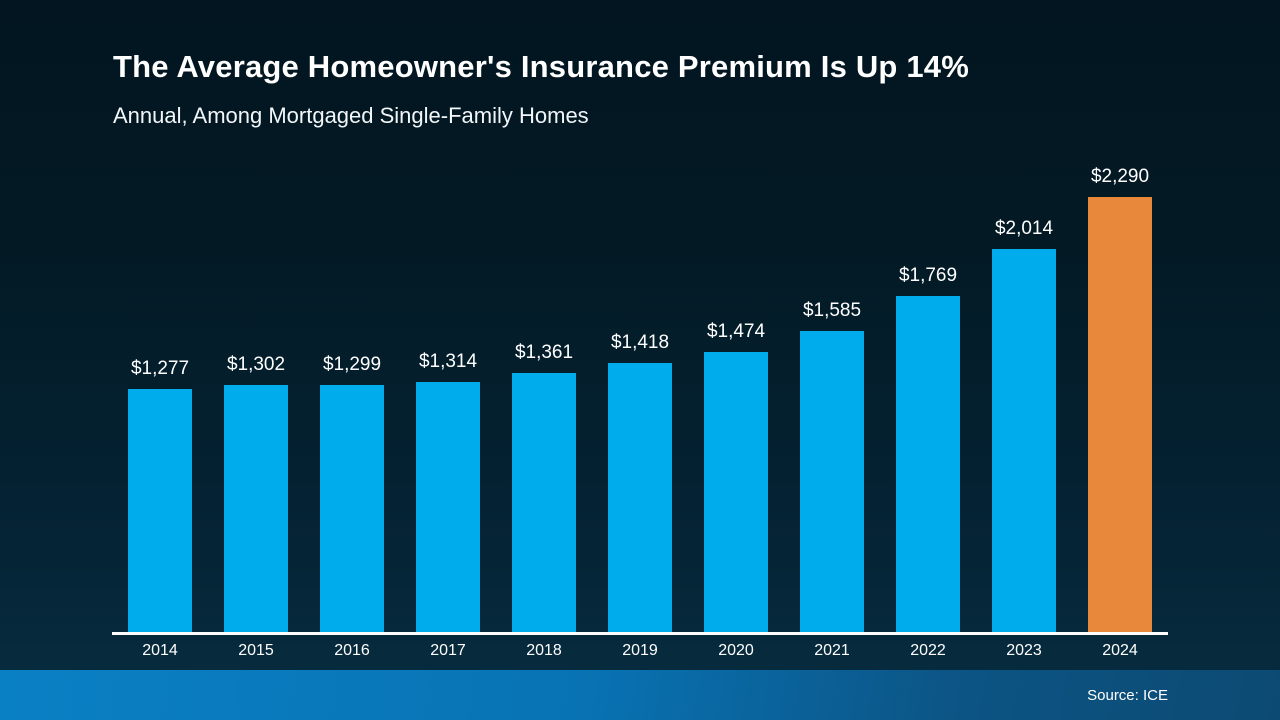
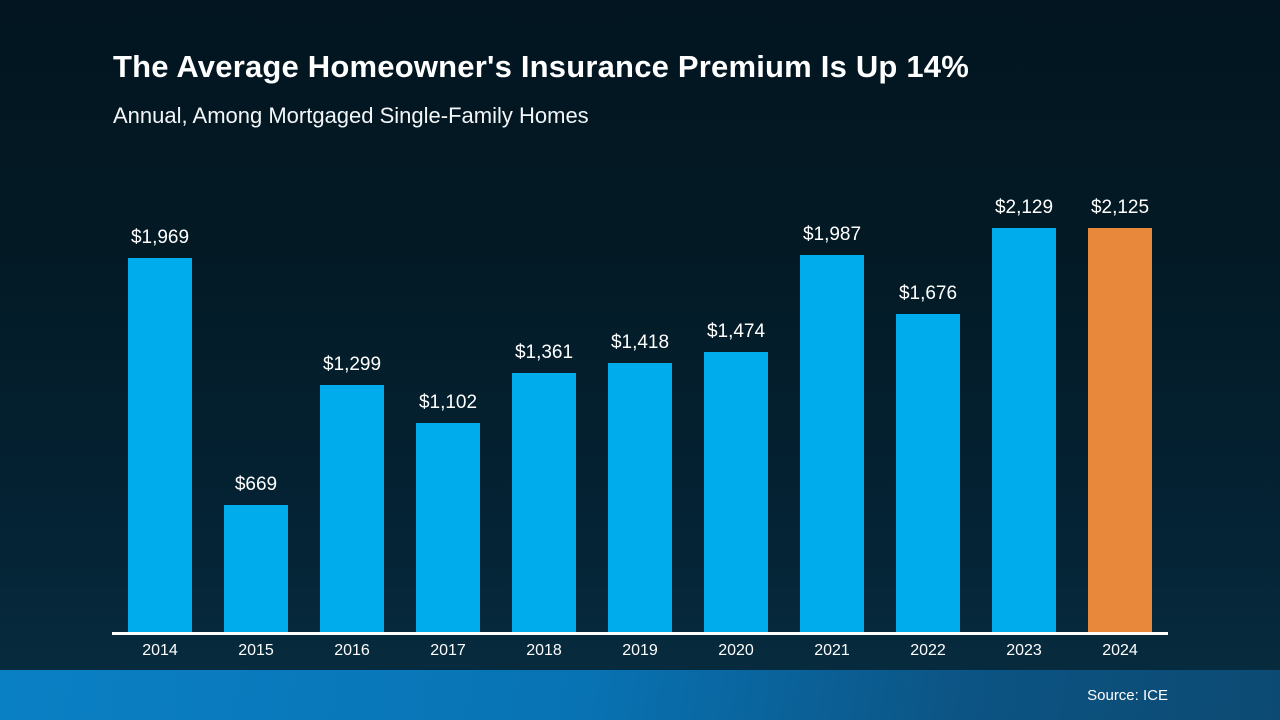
2014: $1,277 -> $1,969
2015: $1,302 -> $669
2017: $1,314 -> $1,102
2021: $1,585 -> $1,987
2022: $1,769 -> $1,676
2023: $2,014 -> $2,129
2024: $2,290 -> $2,125
